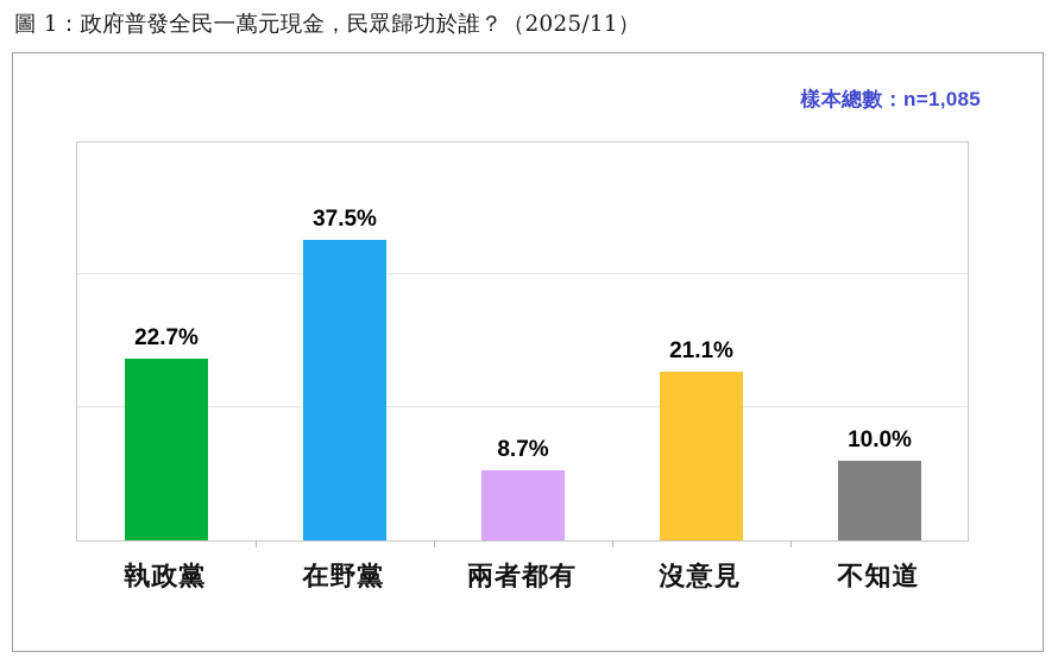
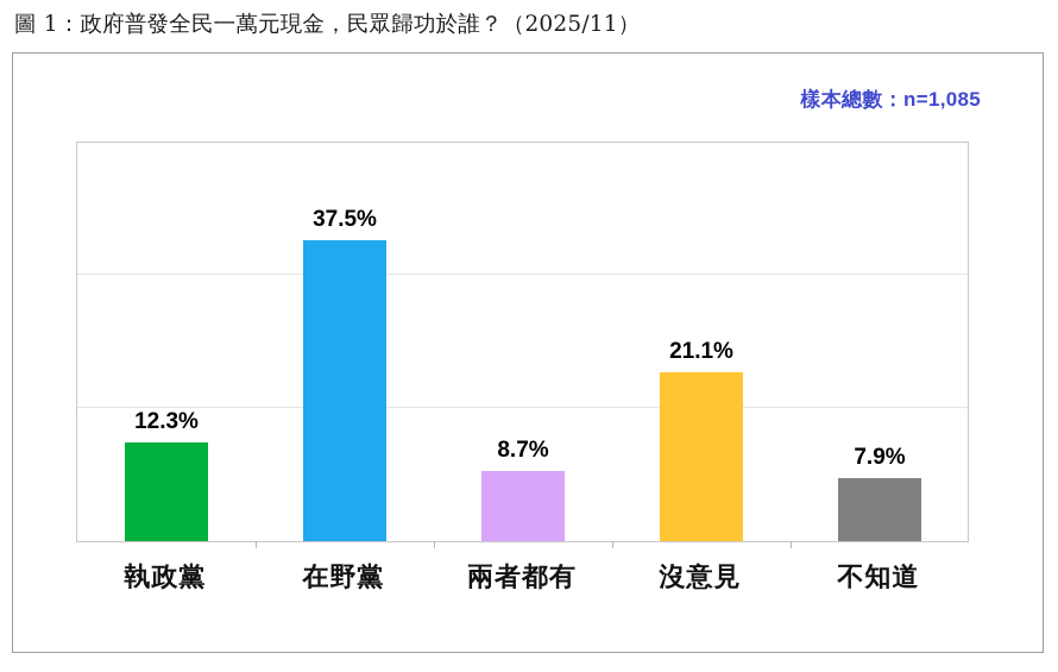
執政黨: 22.7% -> 12.3%
不知道: 10.0% -> 7.9%
